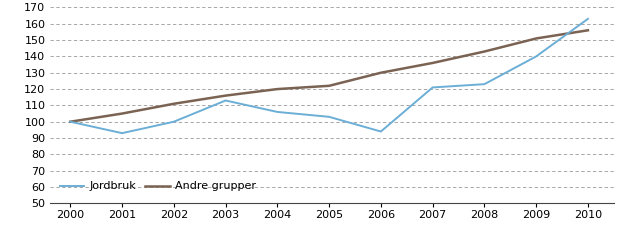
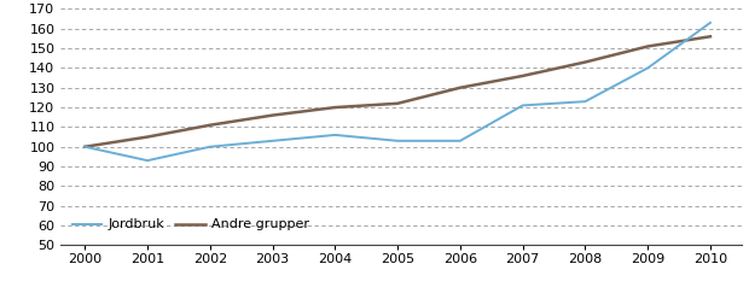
Jordbruk/2003: 113 -> 103
Jordbruk/2006: 94 -> 103
